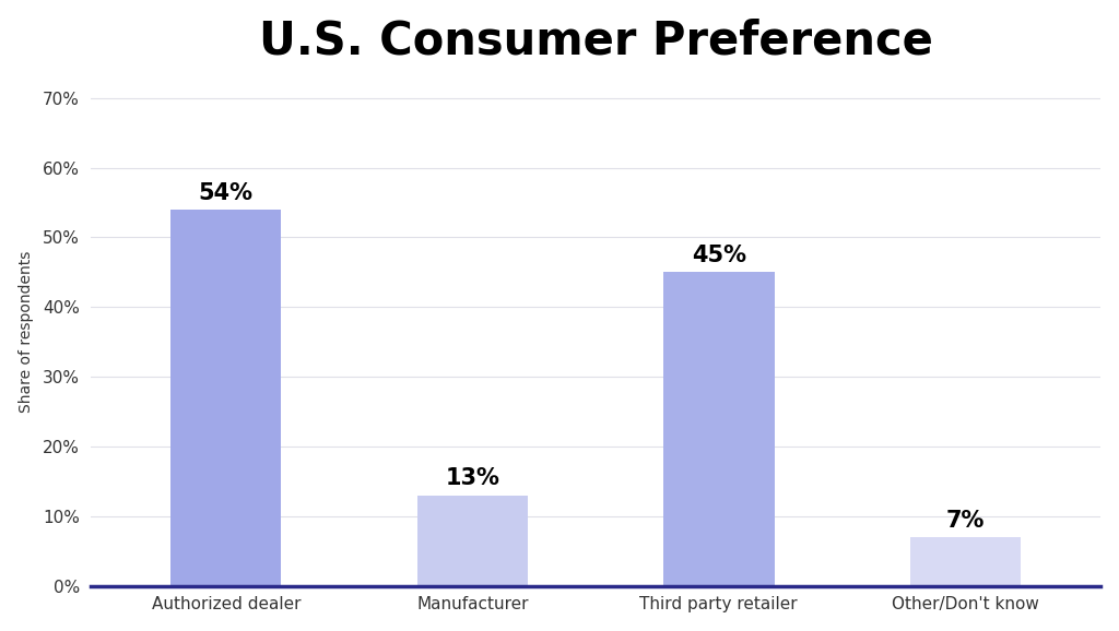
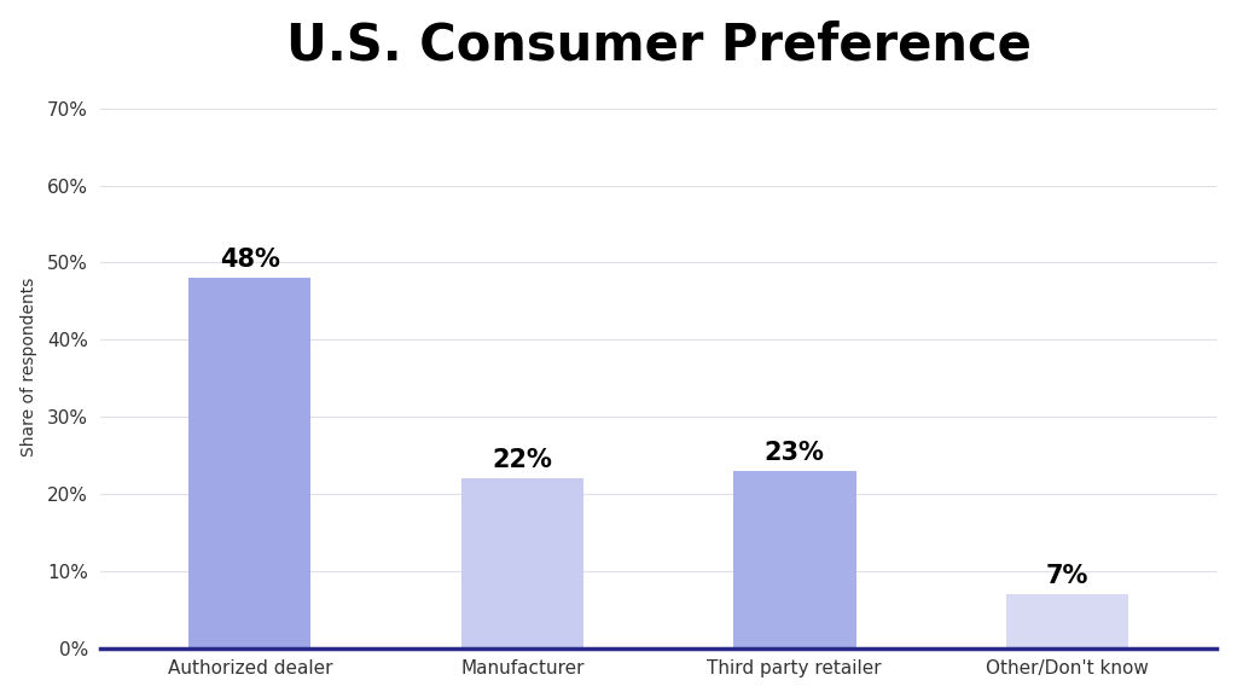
Authorized dealer: 54% -> 48%
Manufacturer: 13% -> 22%
Third party retailer: 45% -> 23%
